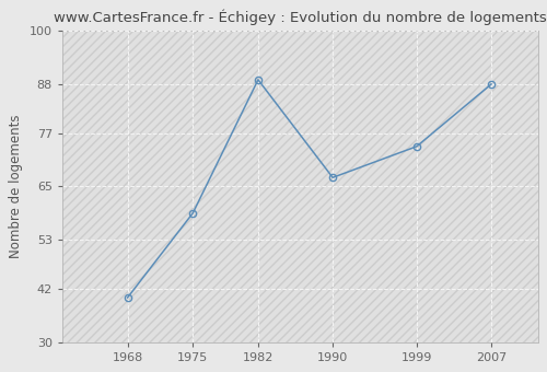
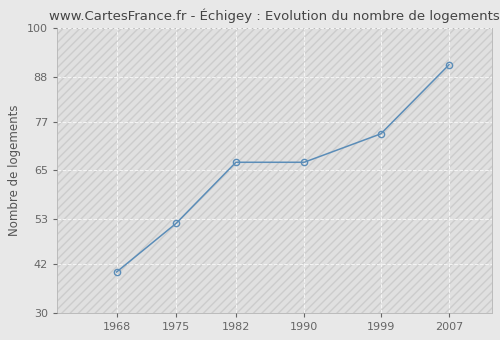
1975: 59 -> 52
1982: 89 -> 67
2007: 88 -> 91
